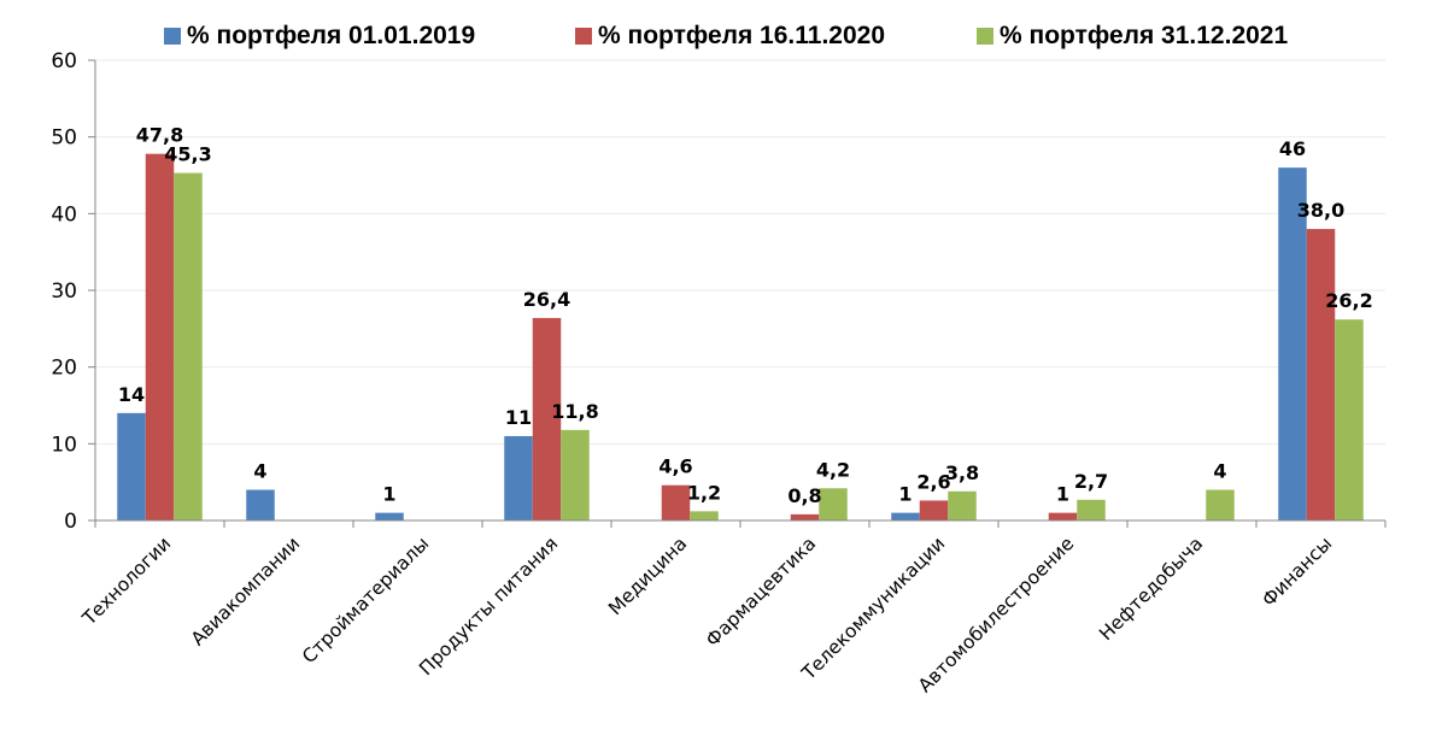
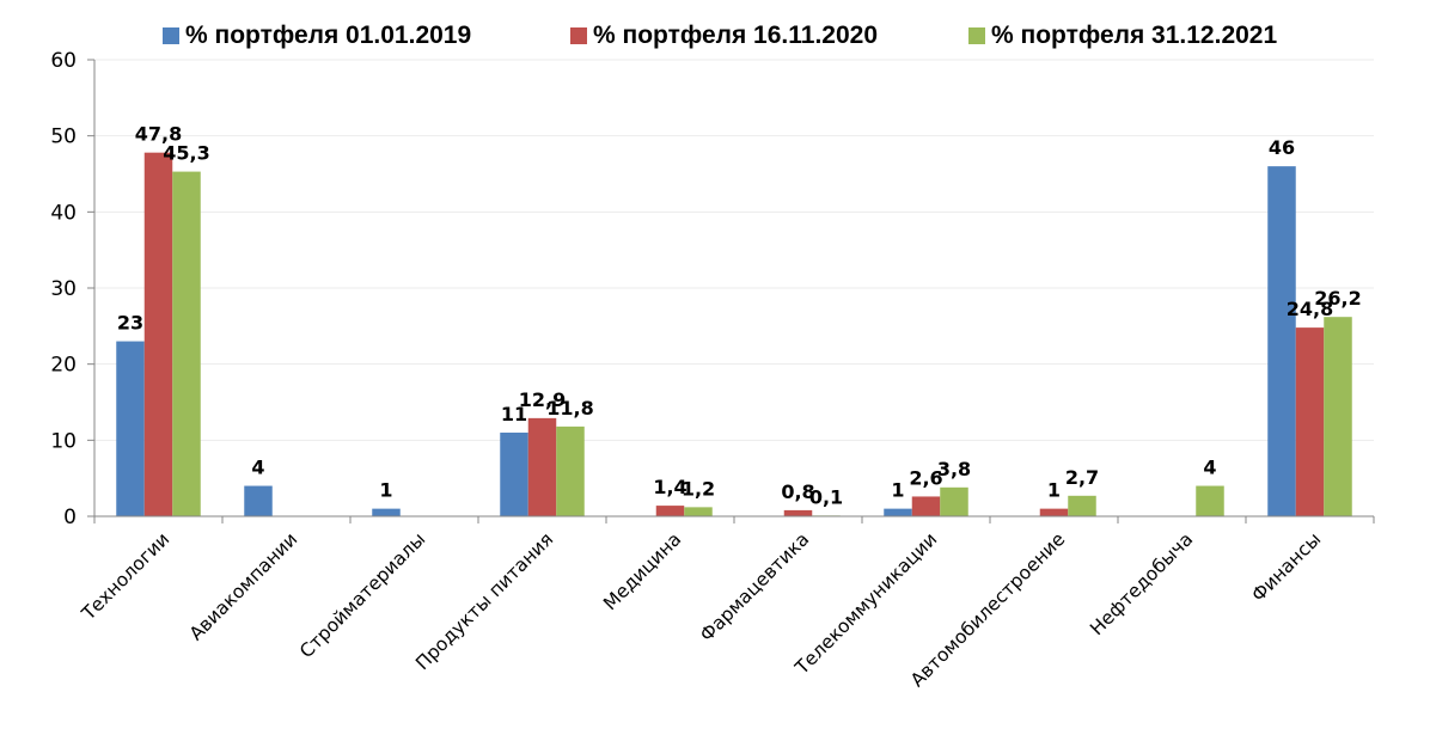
% портфеля 01.01.2019/Технологии: 14 -> 23
% портфеля 16.11.2020/Продукты питания: 26,4 -> 12,9
% портфеля 16.11.2020/Медицина: 4,6 -> 1,4
% портфеля 31.12.2021/Фармацевтика: 4,2 -> 0,1
% портфеля 16.11.2020/Финансы: 38,0 -> 24,8
